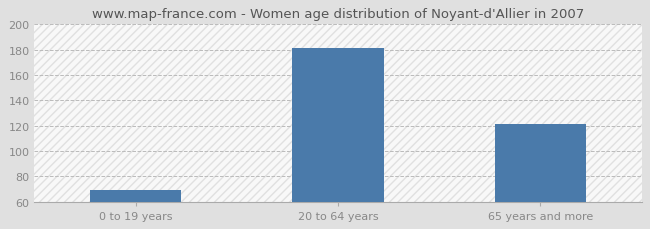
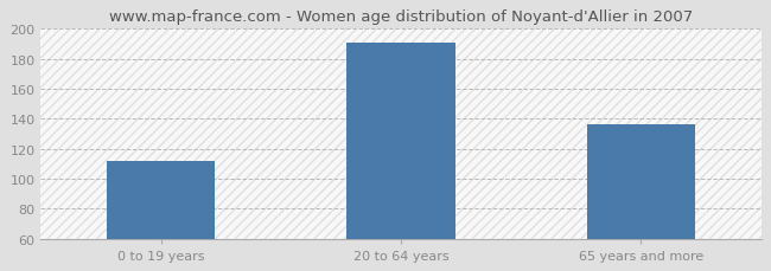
0 to 19 years: 69 -> 112
20 to 64 years: 181 -> 191
65 years and more: 121 -> 136
